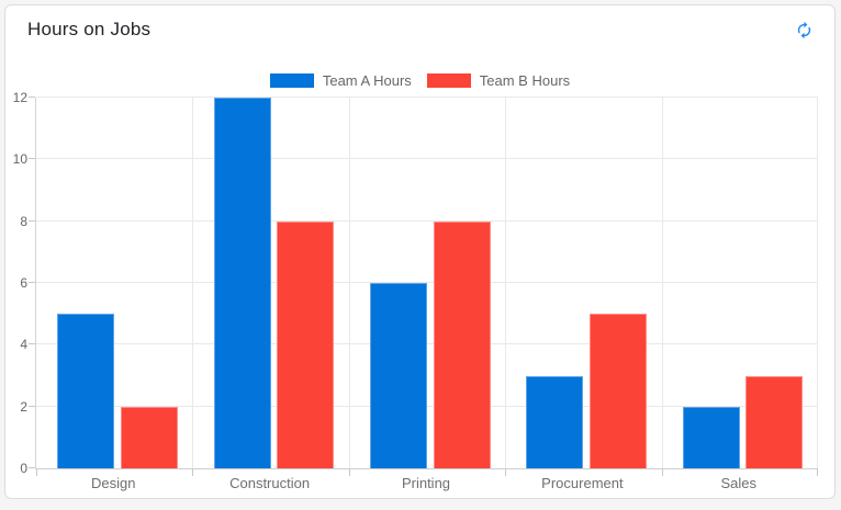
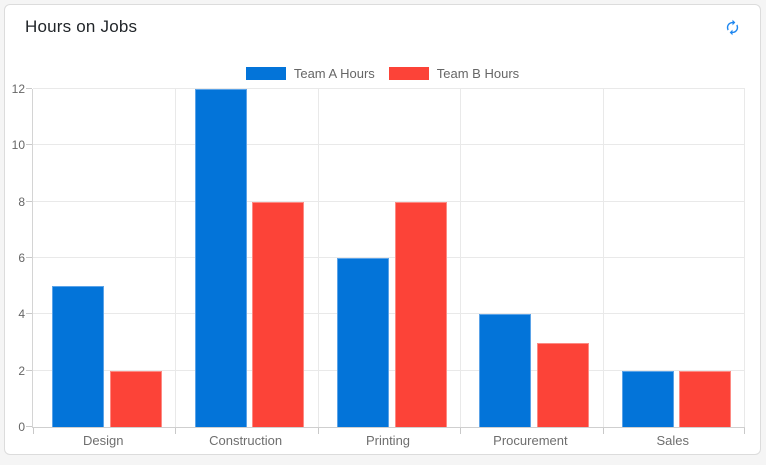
Team A Hours/Procurement: 3 -> 4
Team B Hours/Procurement: 5 -> 3
Team B Hours/Sales: 3 -> 2
